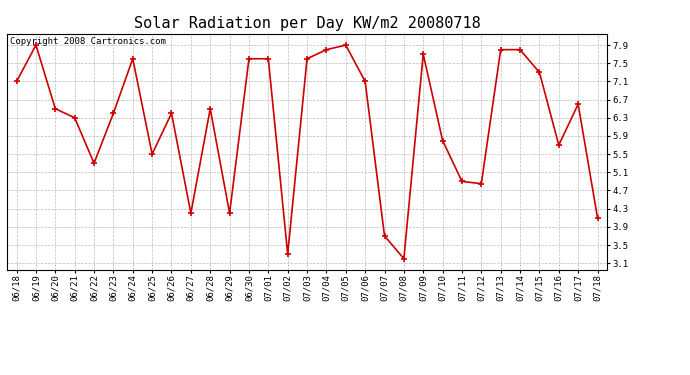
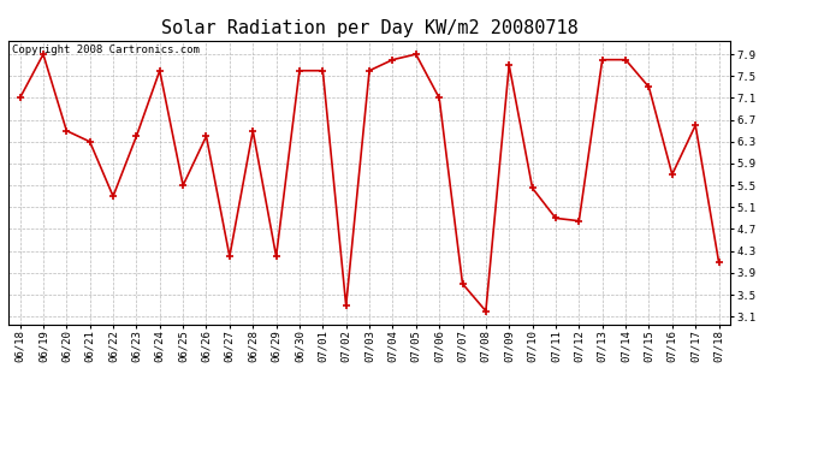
07/10: 5.80 -> 5.45
